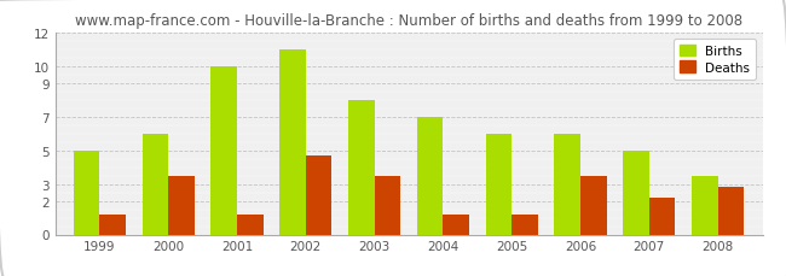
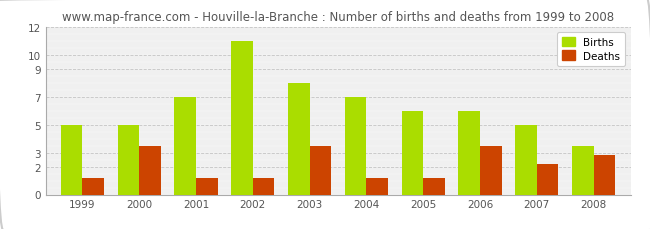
Births/2000: 6.0 -> 5.0
Births/2001: 10.0 -> 7.0
Deaths/2002: 4.7 -> 1.2
